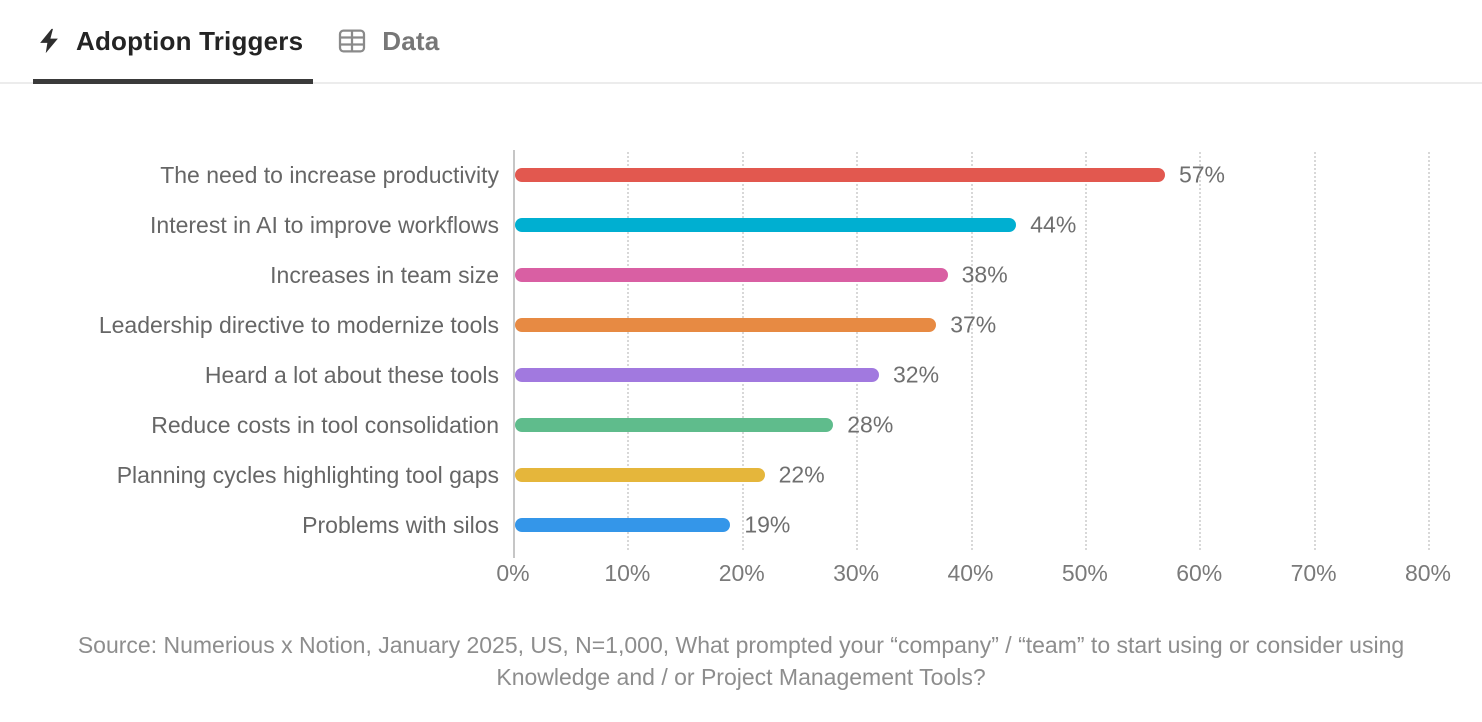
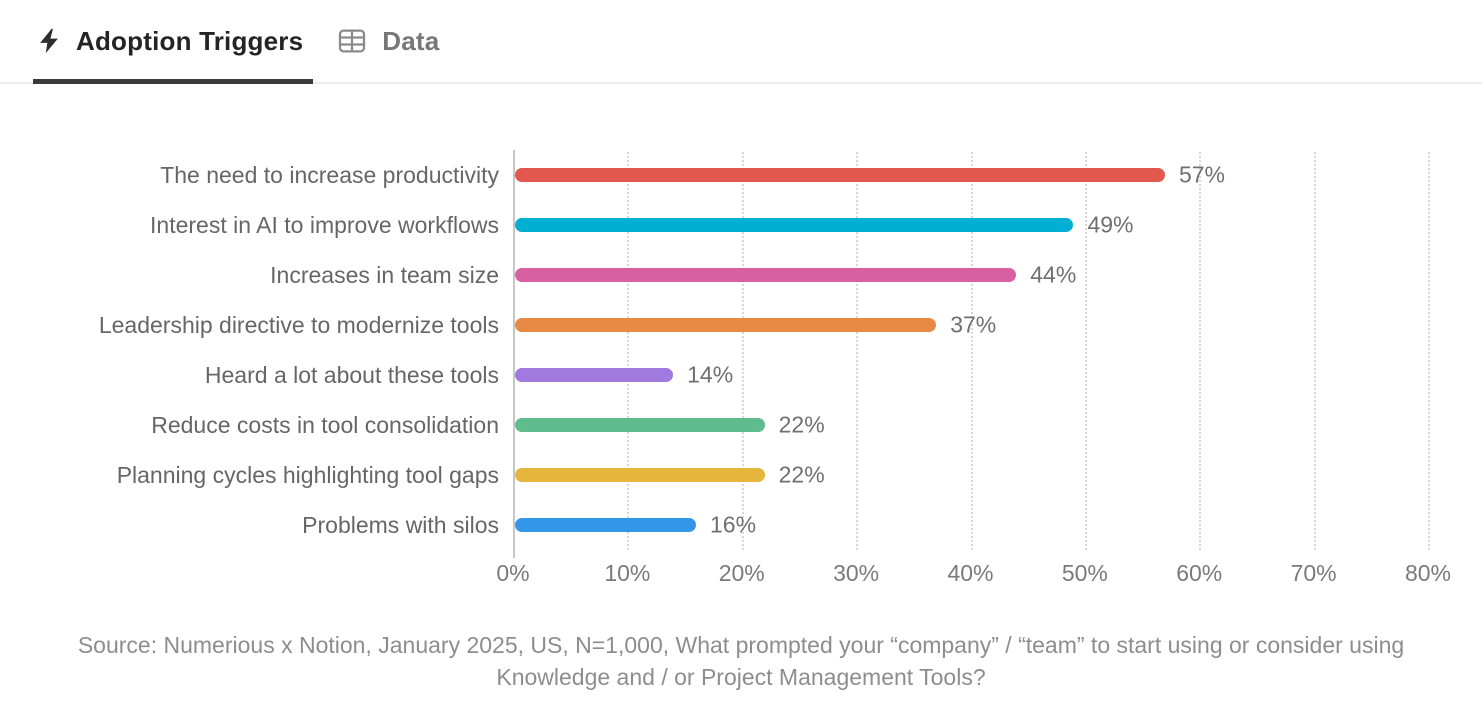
Interest in AI to improve workflows: 44% -> 49%
Increases in team size: 38% -> 44%
Heard a lot about these tools: 32% -> 14%
Reduce costs in tool consolidation: 28% -> 22%
Problems with silos: 19% -> 16%
